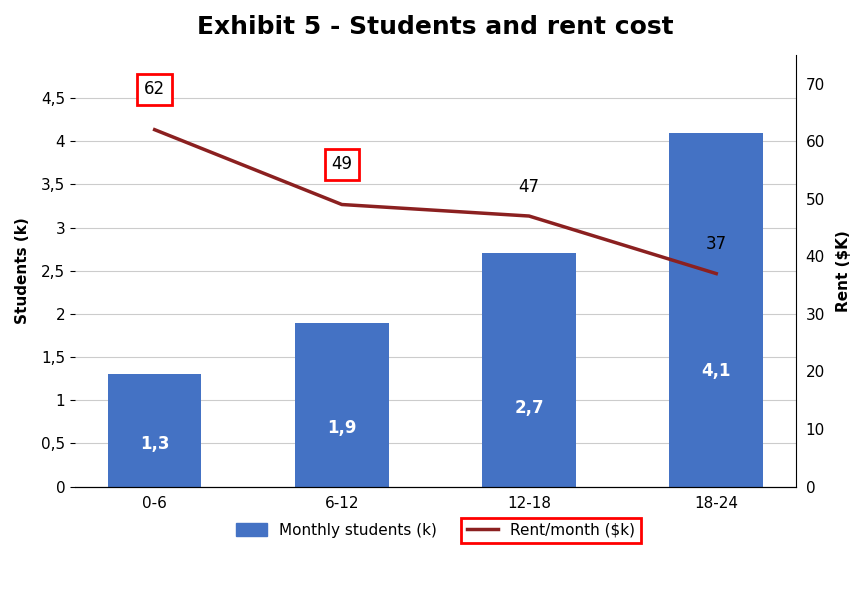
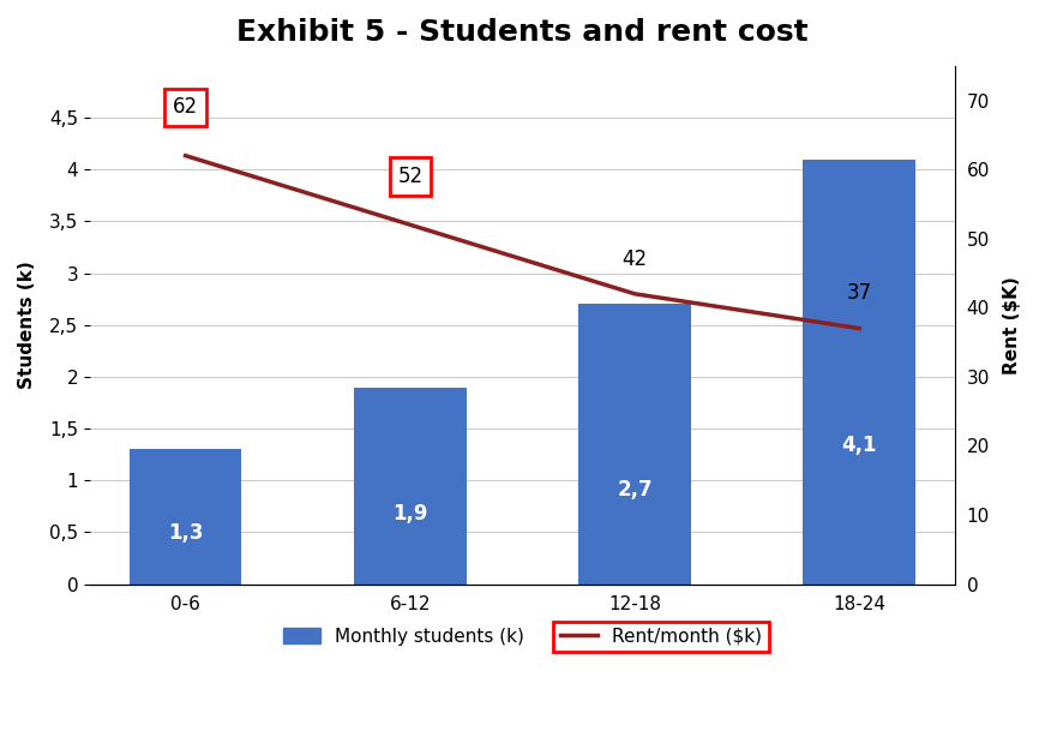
Rent/month ($k)/6-12: 49 -> 52
Rent/month ($k)/12-18: 47 -> 42
